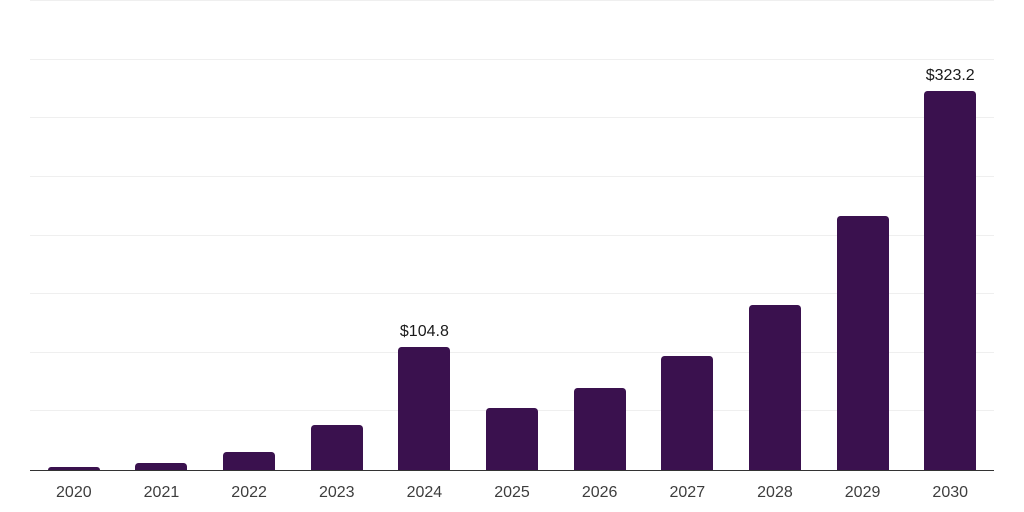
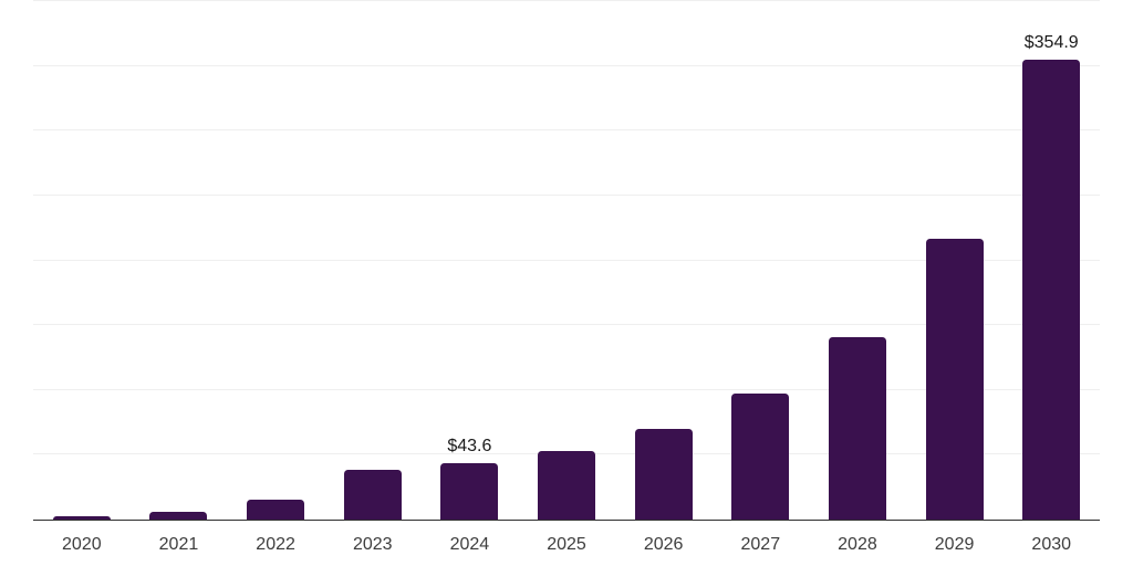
2024: $104.8 -> $43.6
2030: $323.2 -> $354.9
